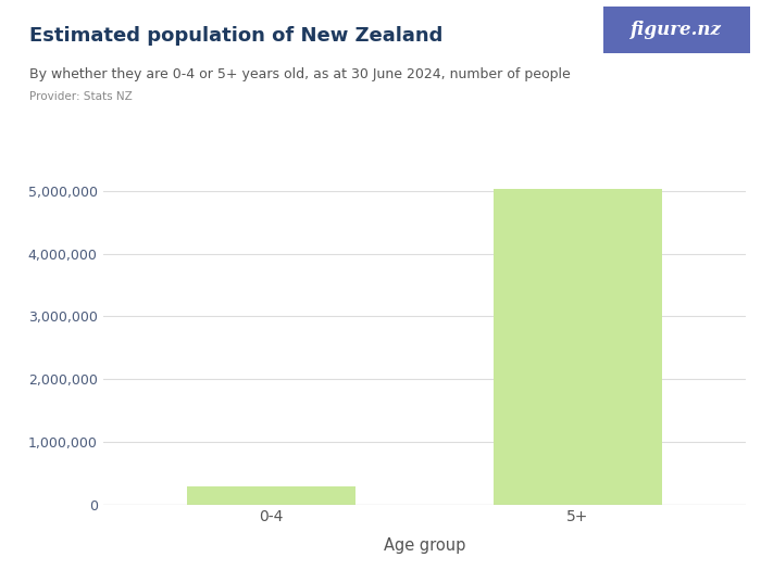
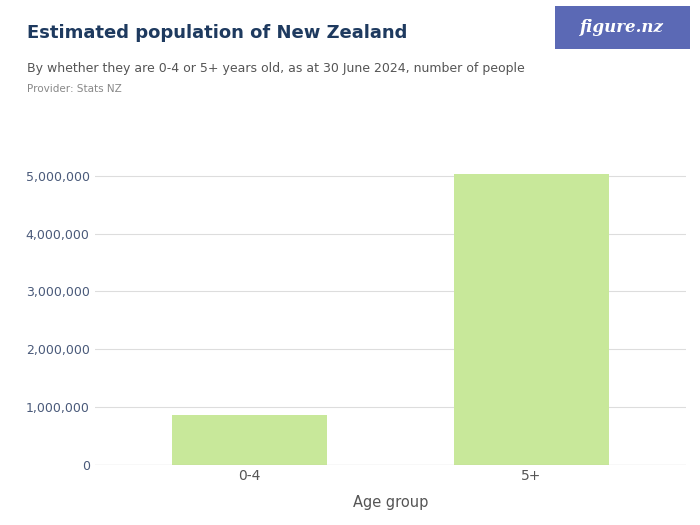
0-4: 290,000 -> 860,000
